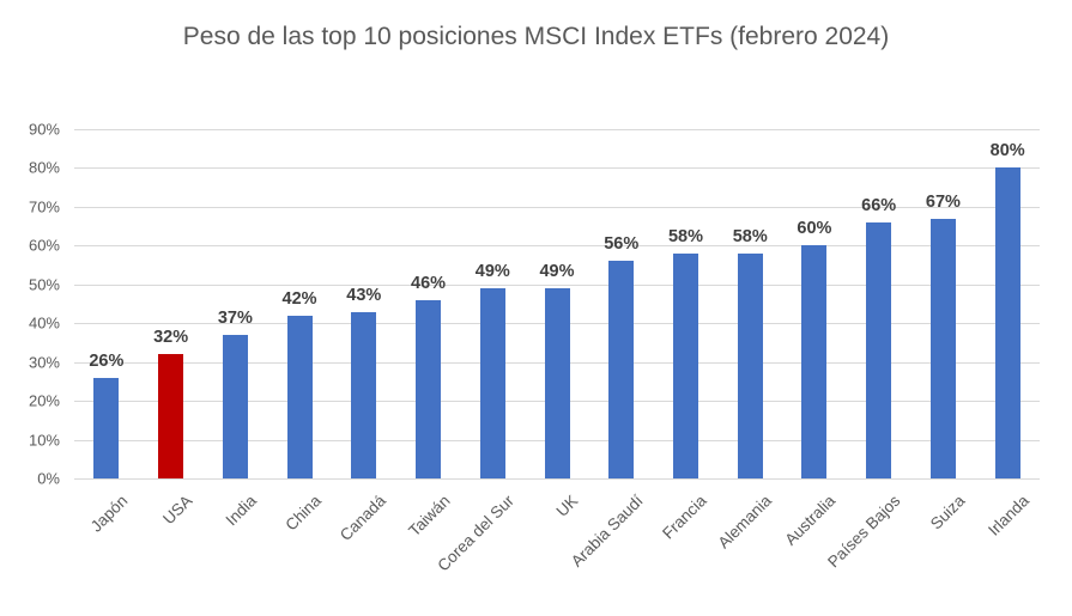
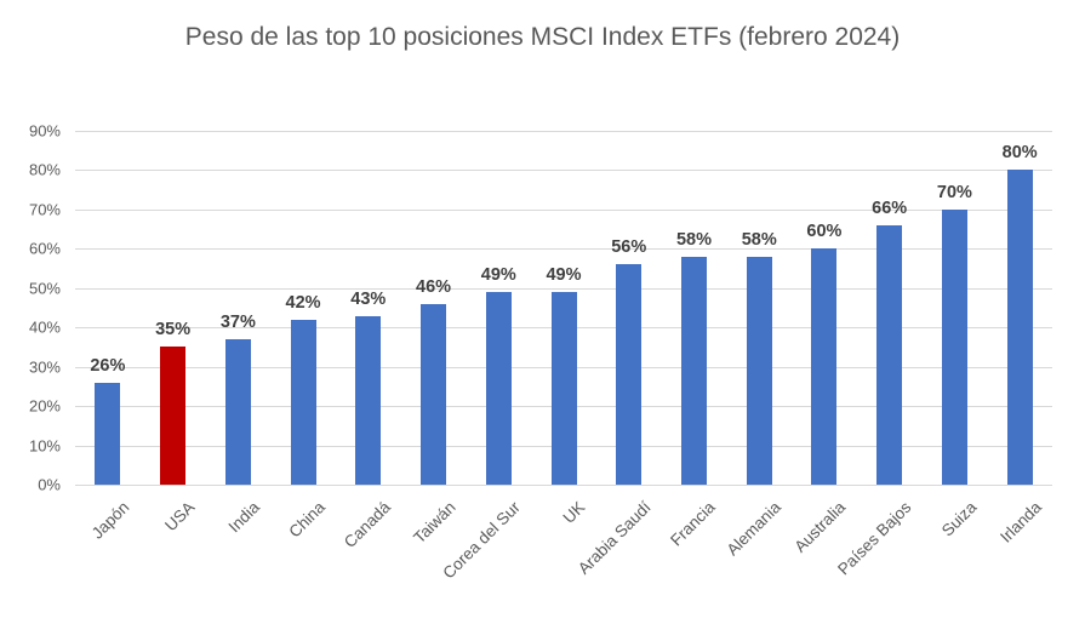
USA: 32% -> 35%
Suiza: 67% -> 70%
